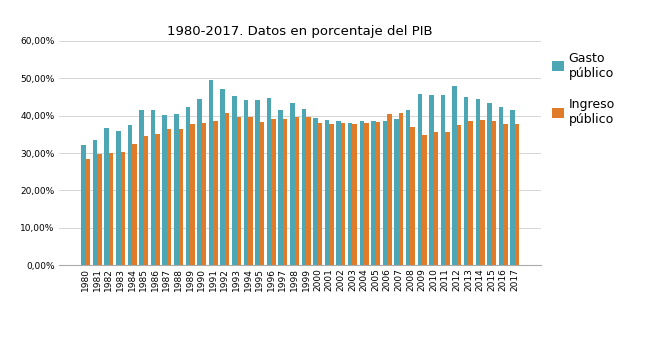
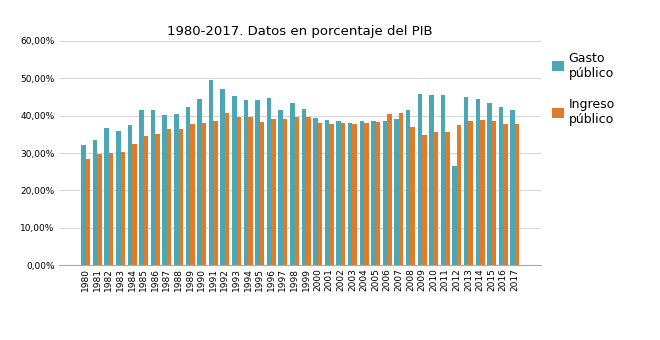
Gasto público/2012: 47,8% -> 26,5%
